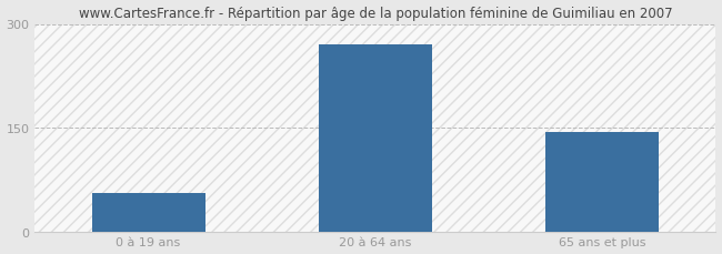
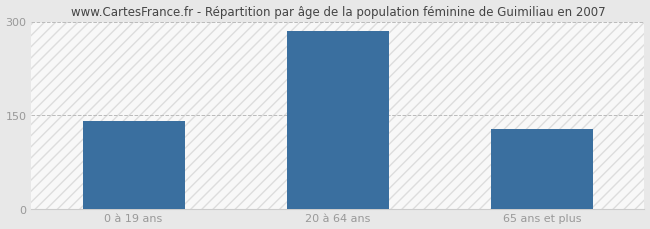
0 à 19 ans: 56 -> 140
20 à 64 ans: 270 -> 284
65 ans et plus: 144 -> 127
